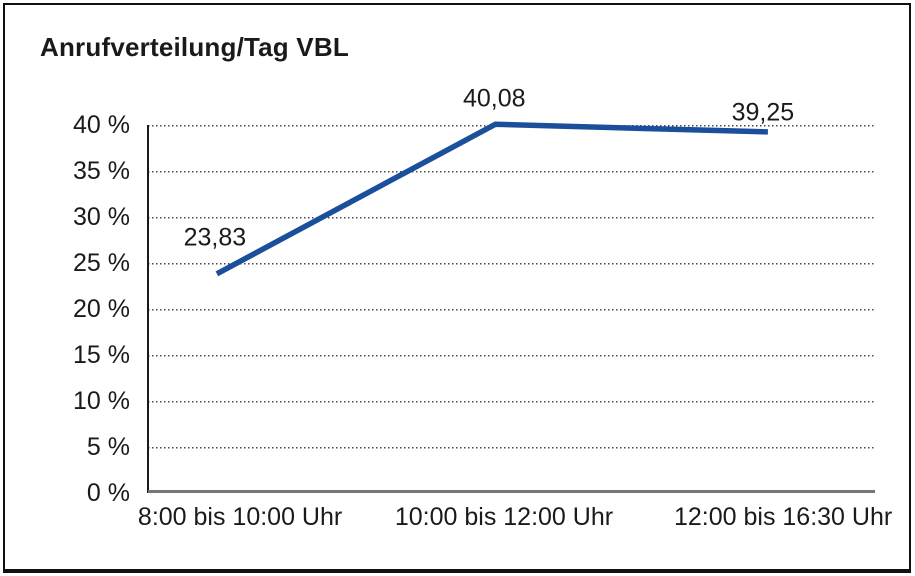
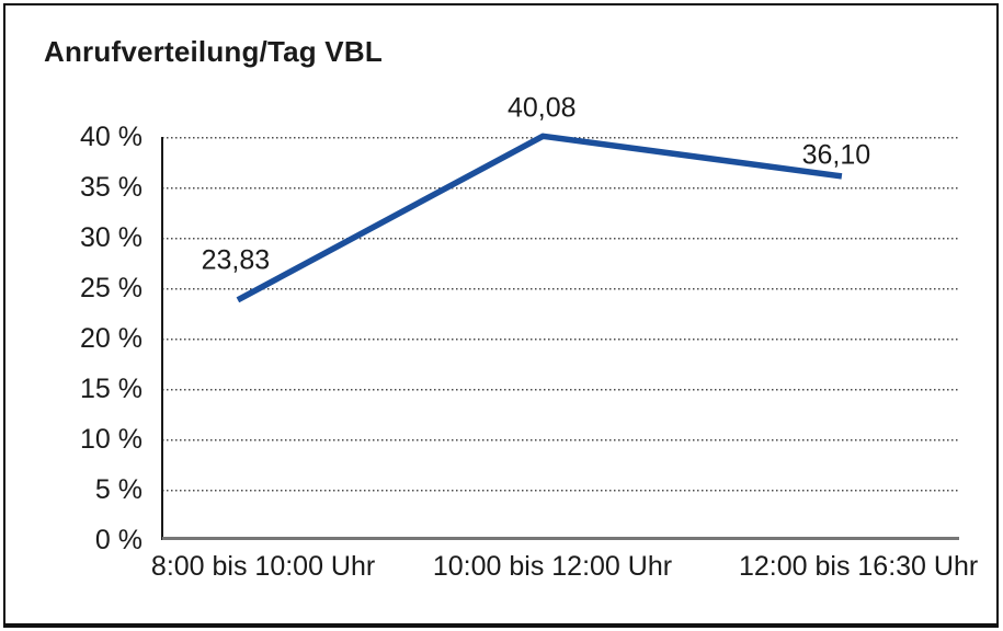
12:00 bis 16:30 Uhr: 39,25 -> 36,10
